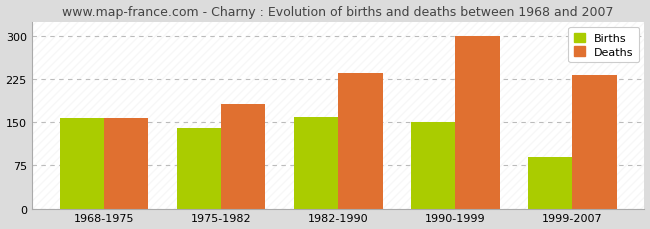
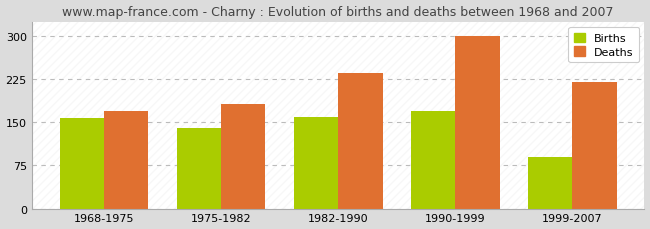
Deaths/1968-1975: 157 -> 170
Births/1990-1999: 151 -> 170
Deaths/1999-2007: 232 -> 220
